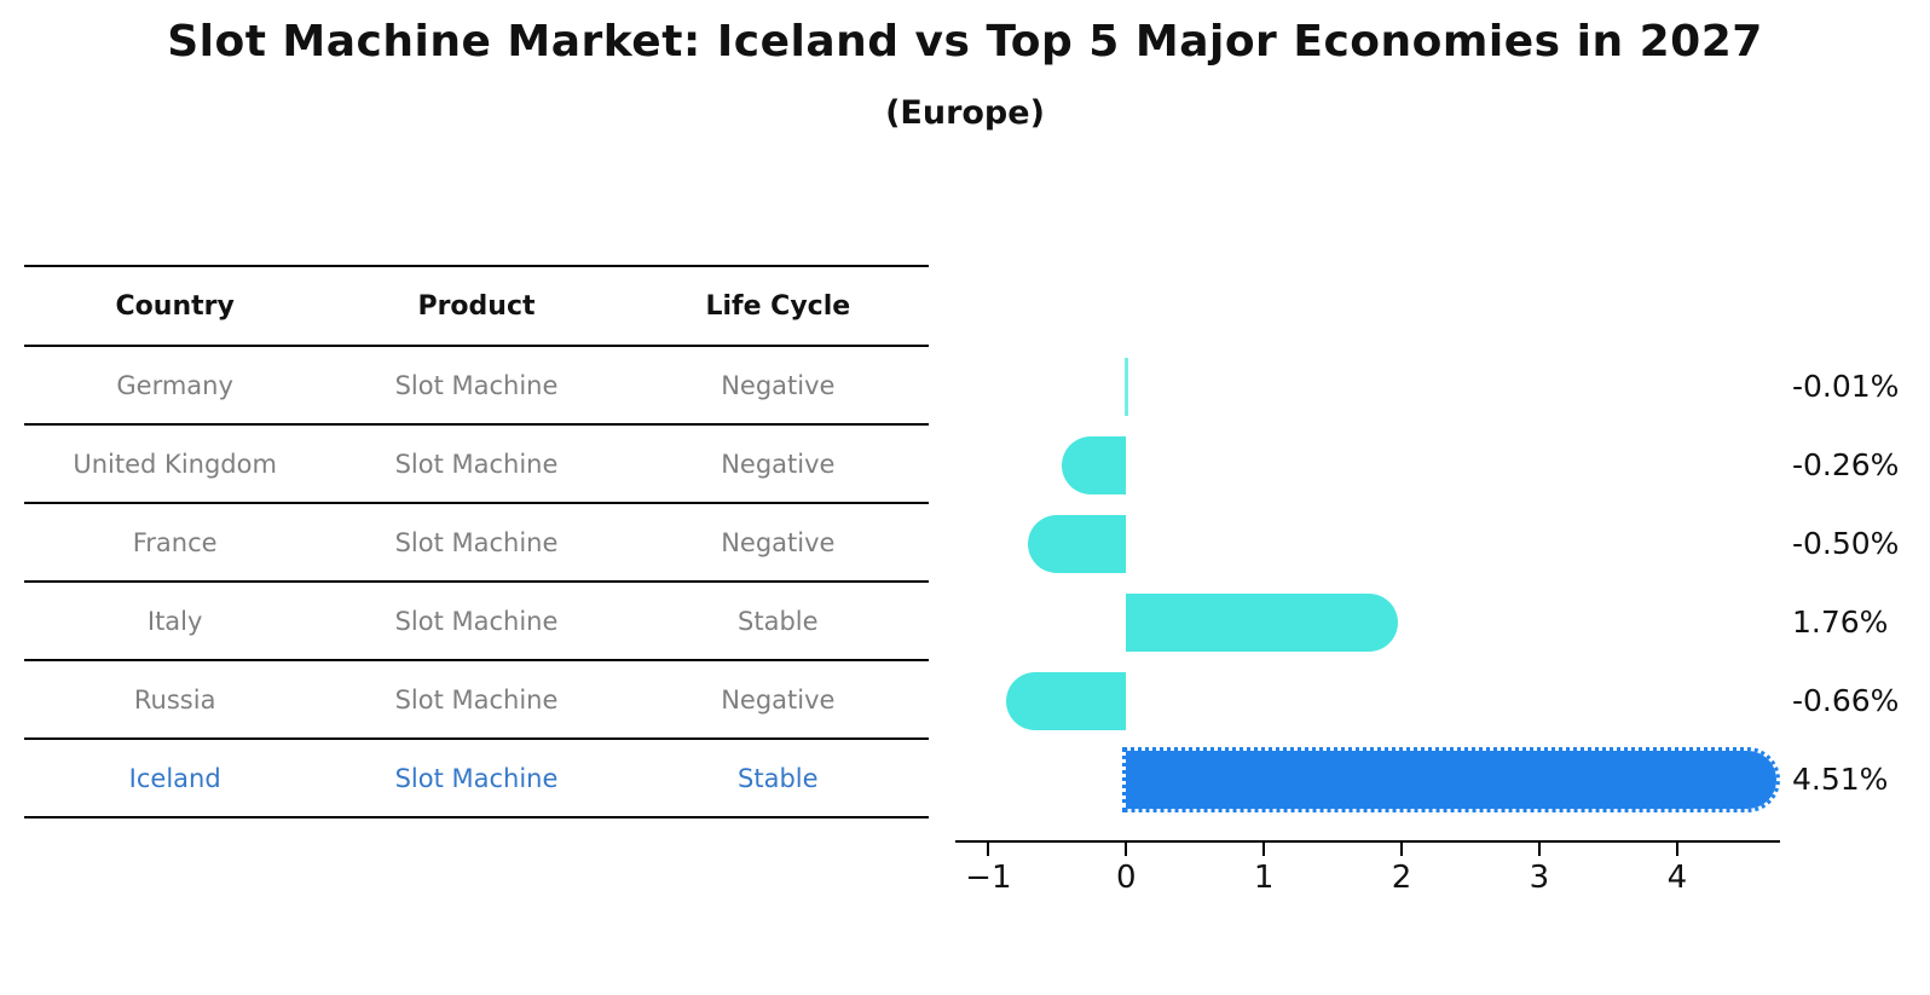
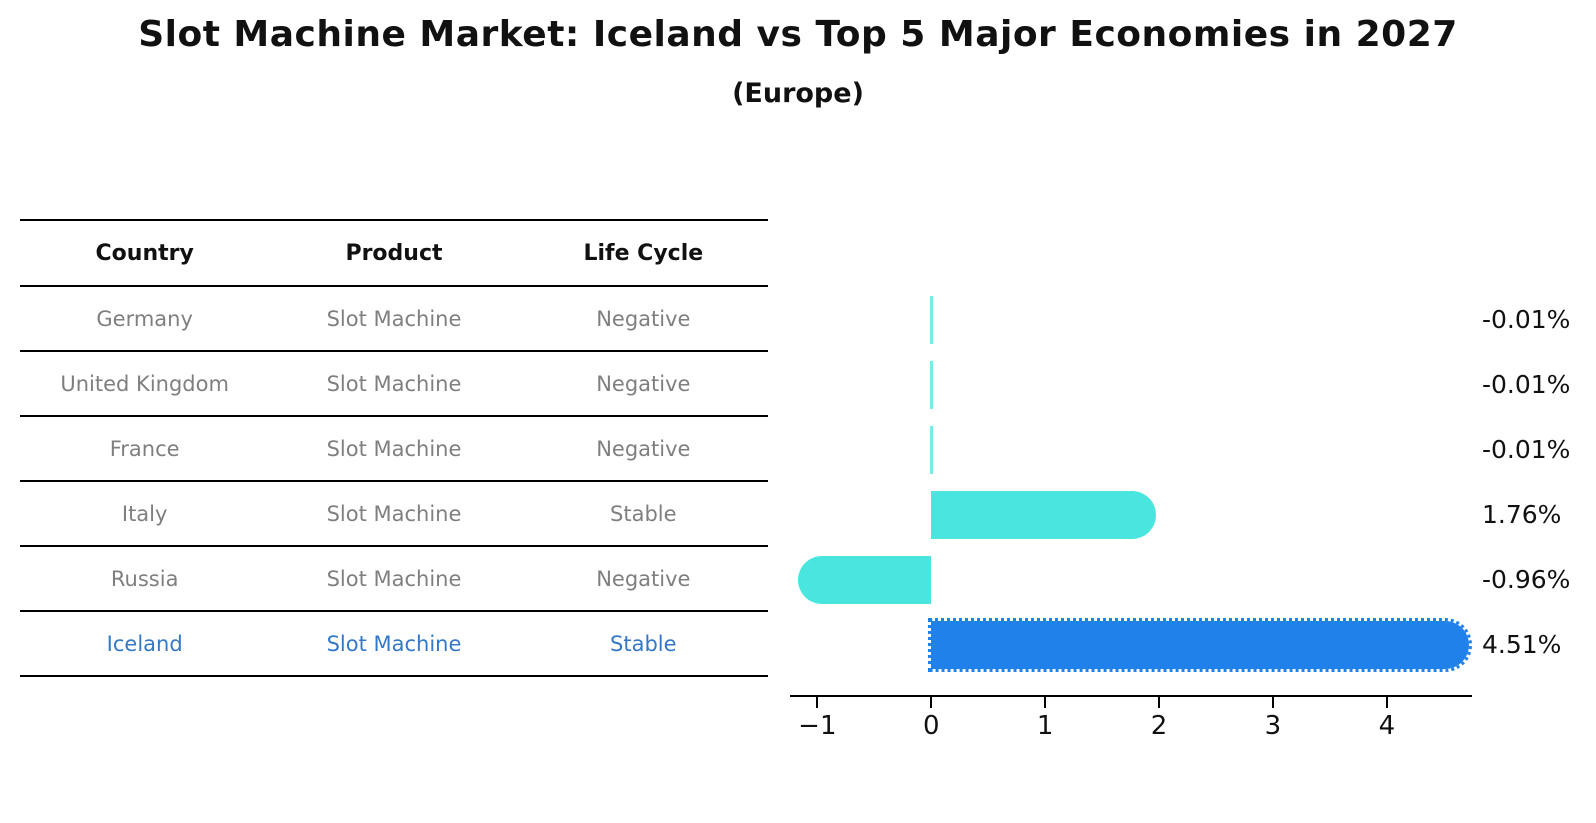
United Kingdom: -0.26% -> -0.01%
France: -0.50% -> -0.01%
Russia: -0.66% -> -0.96%
